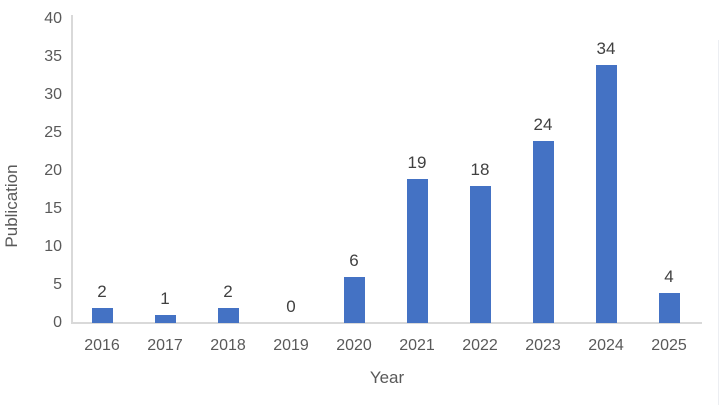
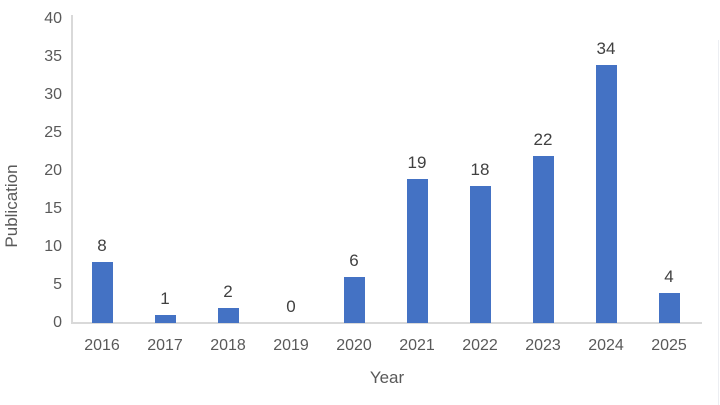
2016: 2 -> 8
2023: 24 -> 22
